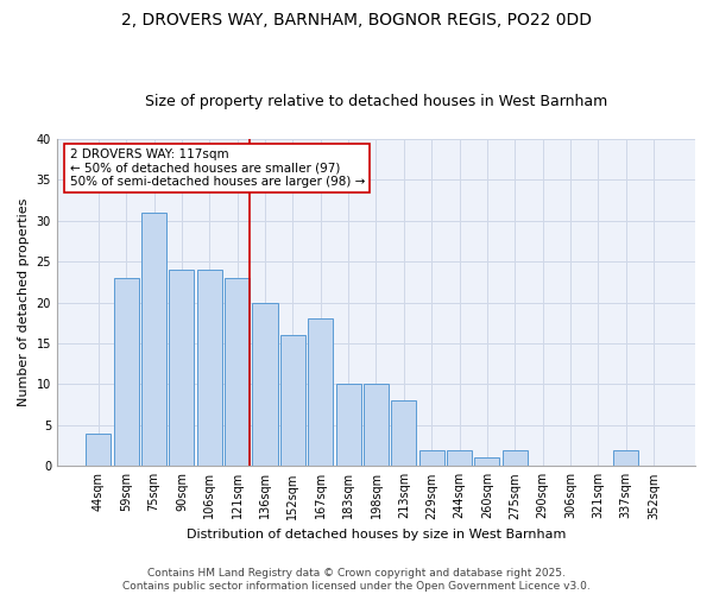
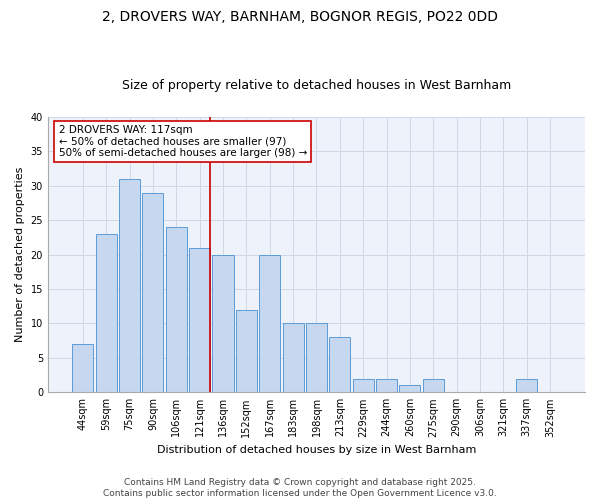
44sqm: 4 -> 7
90sqm: 24 -> 29
121sqm: 23 -> 21
152sqm: 16 -> 12
167sqm: 18 -> 20
